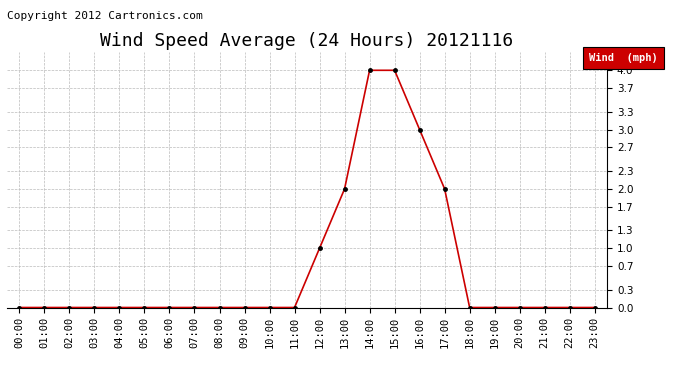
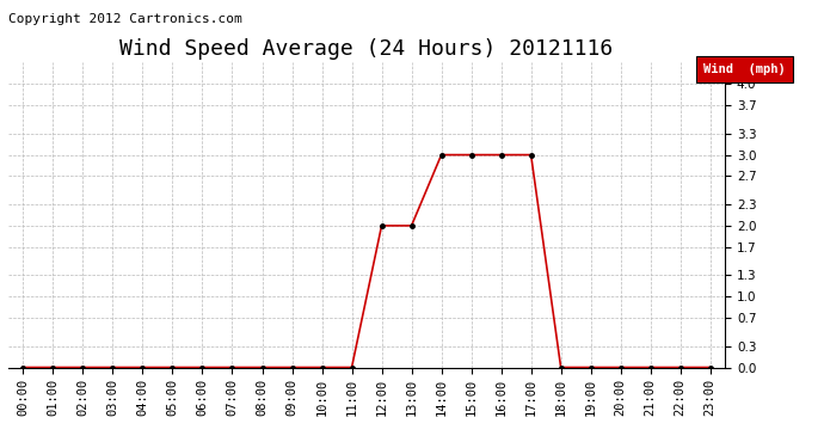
12:00: 1 -> 2
14:00: 4 -> 3
15:00: 4 -> 3
17:00: 2 -> 3
